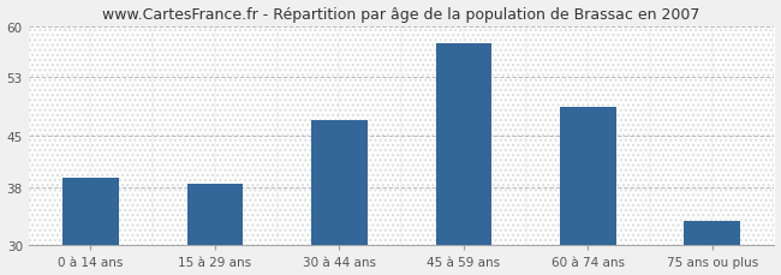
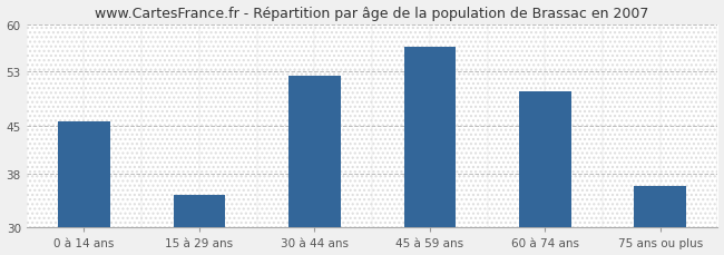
0 à 14 ans: 39.3 -> 45.6
15 à 29 ans: 38.5 -> 34.8
30 à 44 ans: 47.2 -> 52.4
45 à 59 ans: 57.7 -> 56.6
60 à 74 ans: 49.0 -> 50.0
75 ans ou plus: 33.3 -> 36.2
